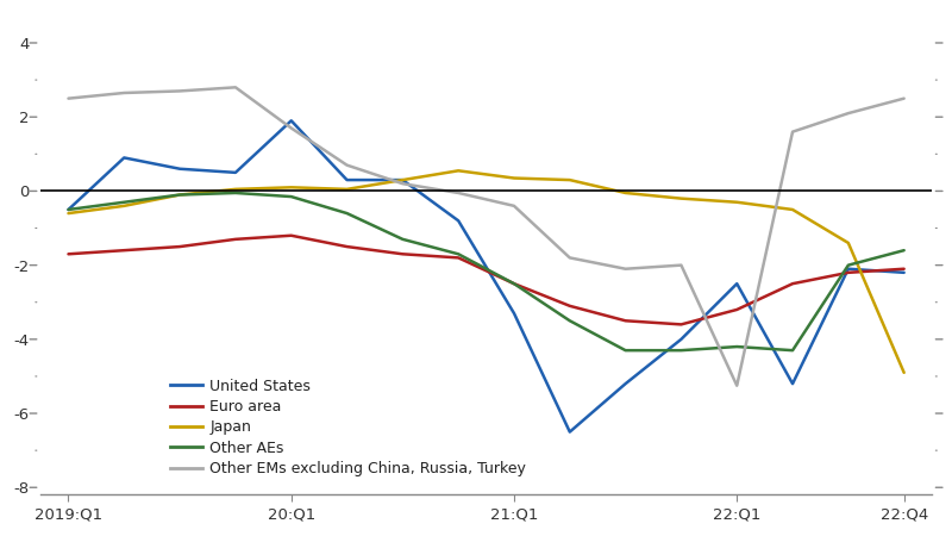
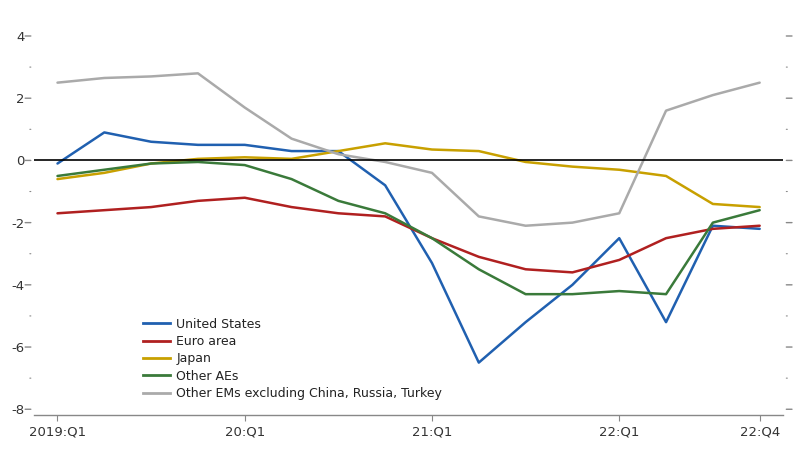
United States/2019:Q1: -0.5 -> -0.1
United States/20:Q1: 1.9 -> 0.5
Other EMs excluding China, Russia, Turkey/22:Q1: -5.25 -> -1.70
Japan/22:Q4: -4.90 -> -1.50
